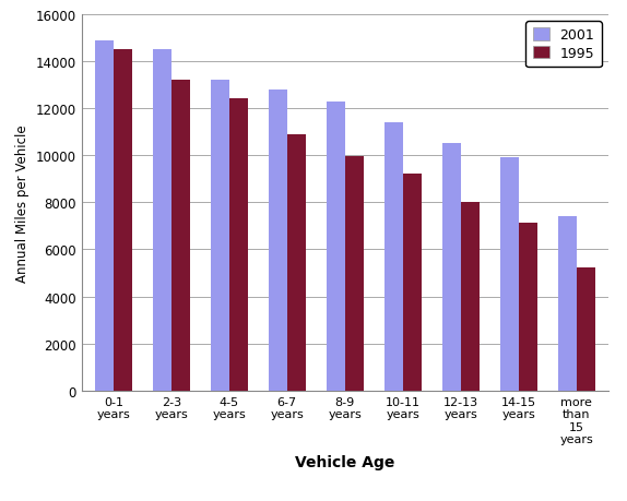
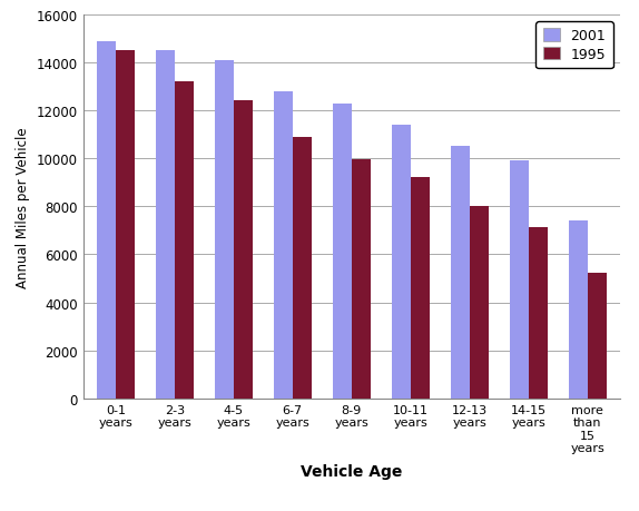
2001/4-5 years: 13200 -> 14100
